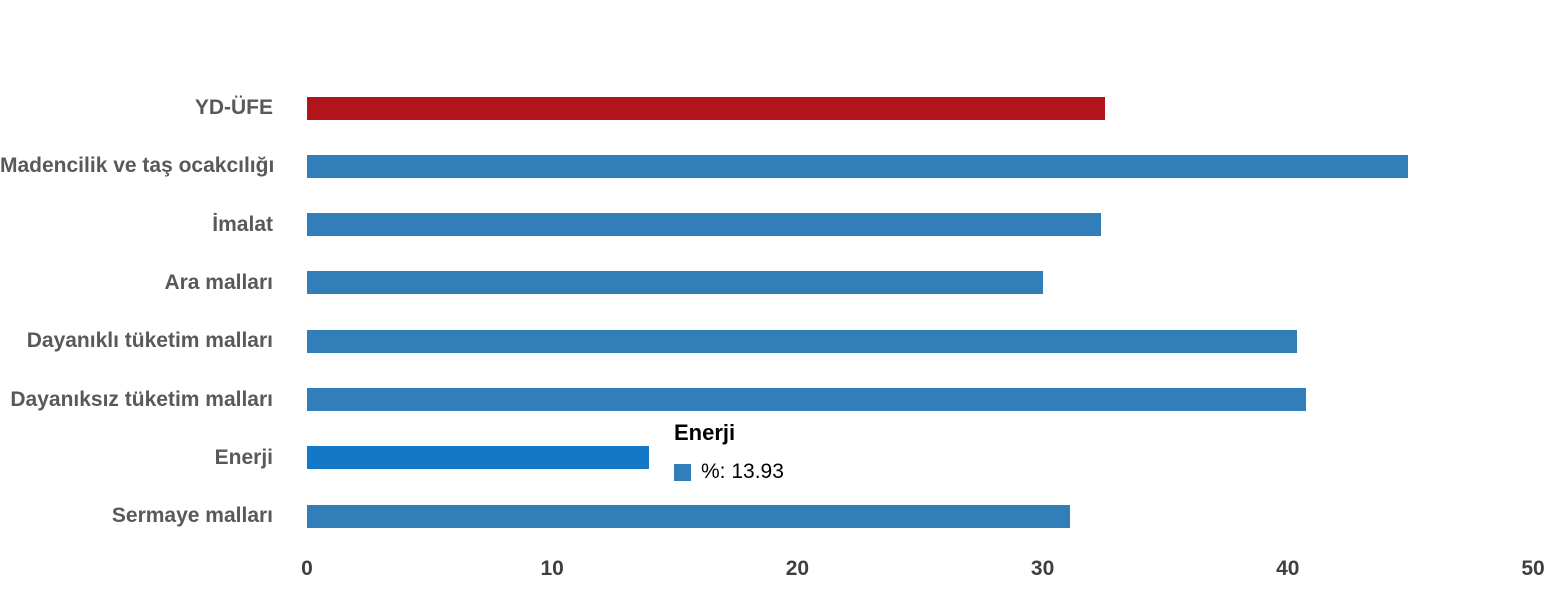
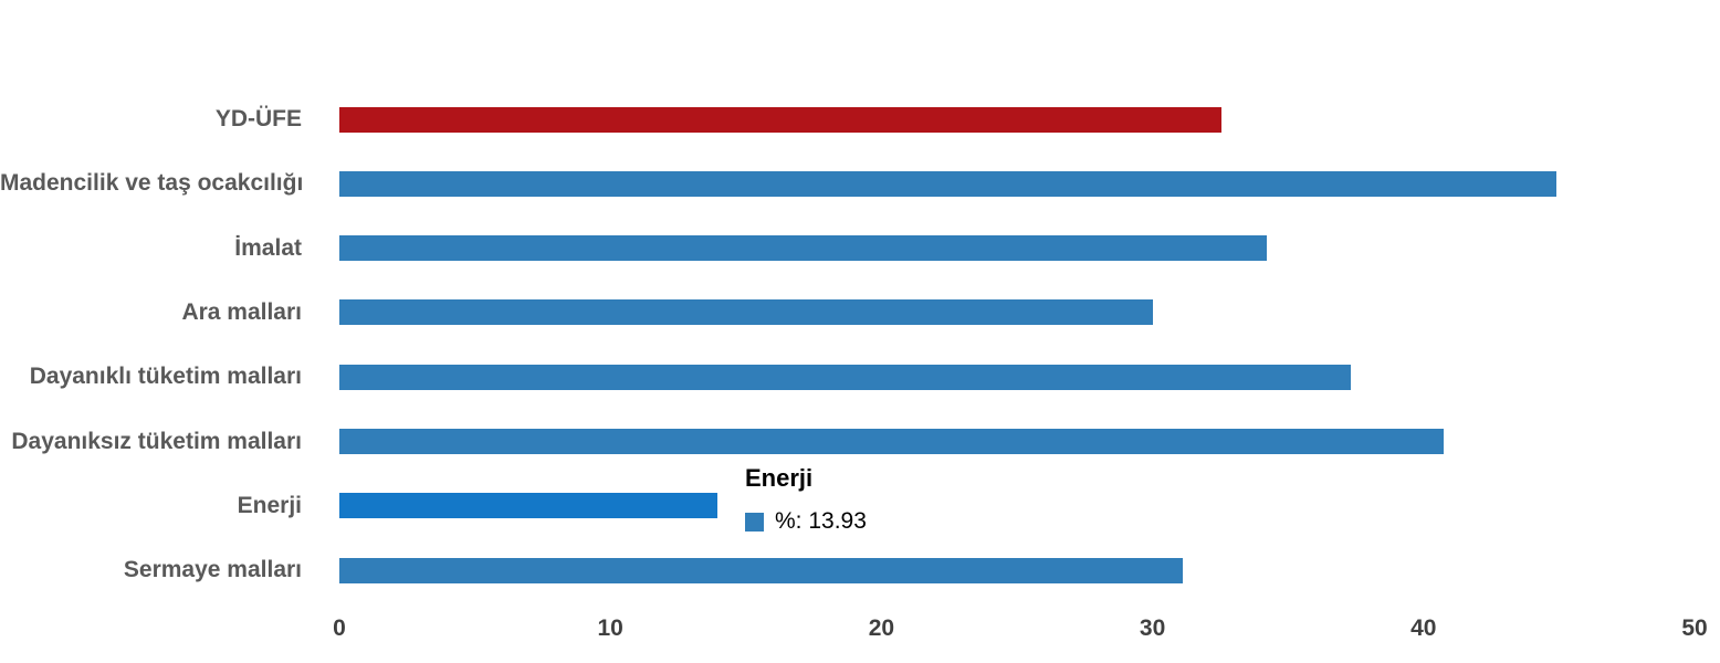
İmalat: 32.4 -> 34.2
Dayanıklı tüketim malları: 40.4 -> 37.3
